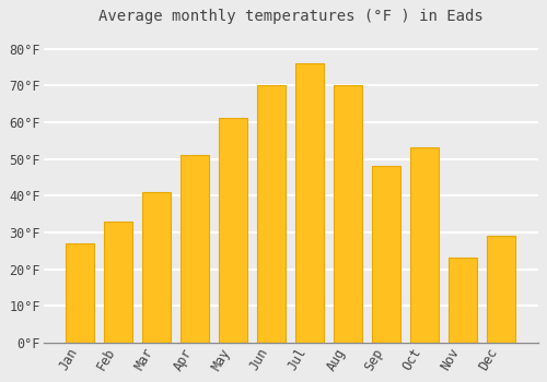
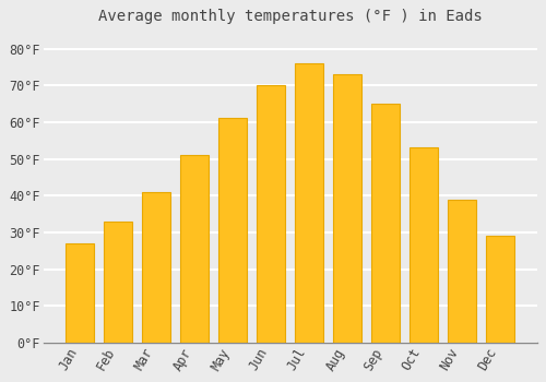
Aug: 70°F -> 73°F
Sep: 48°F -> 65°F
Nov: 23°F -> 39°F
